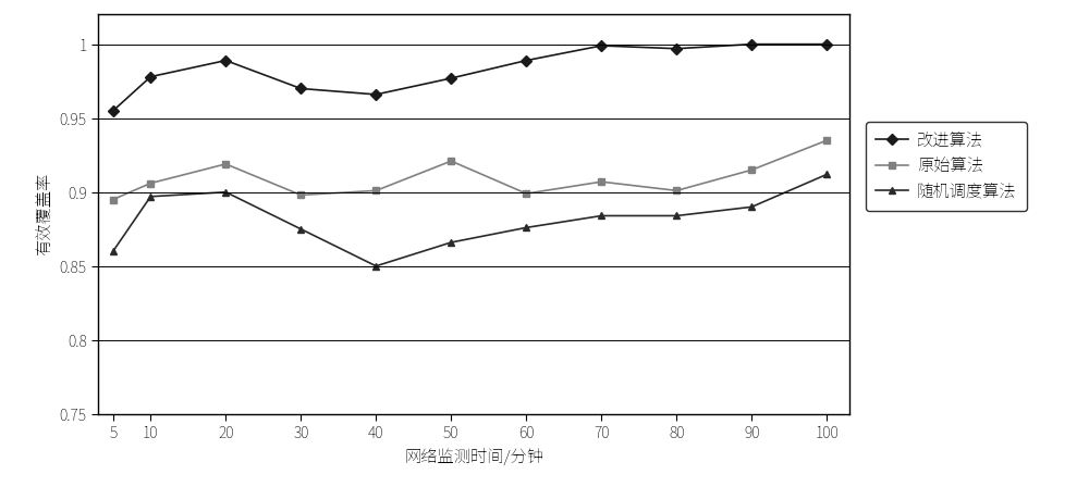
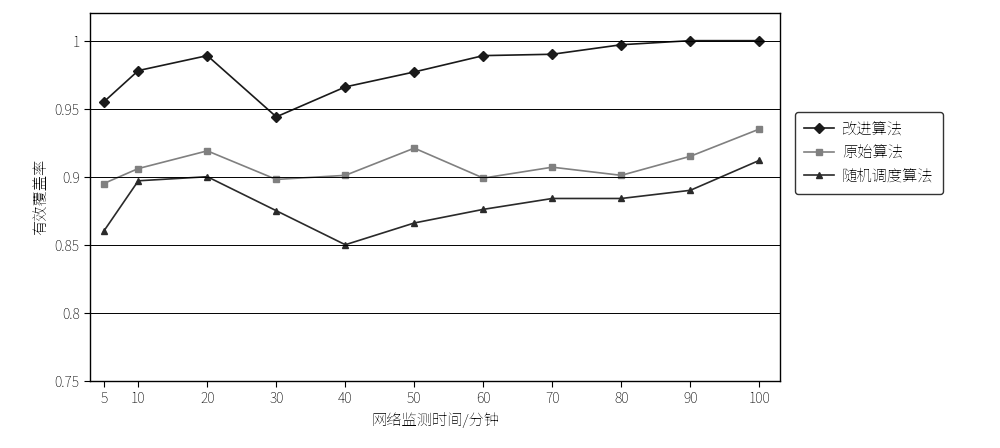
改进算法/30: 0.970 -> 0.944
改进算法/70: 0.999 -> 0.990
